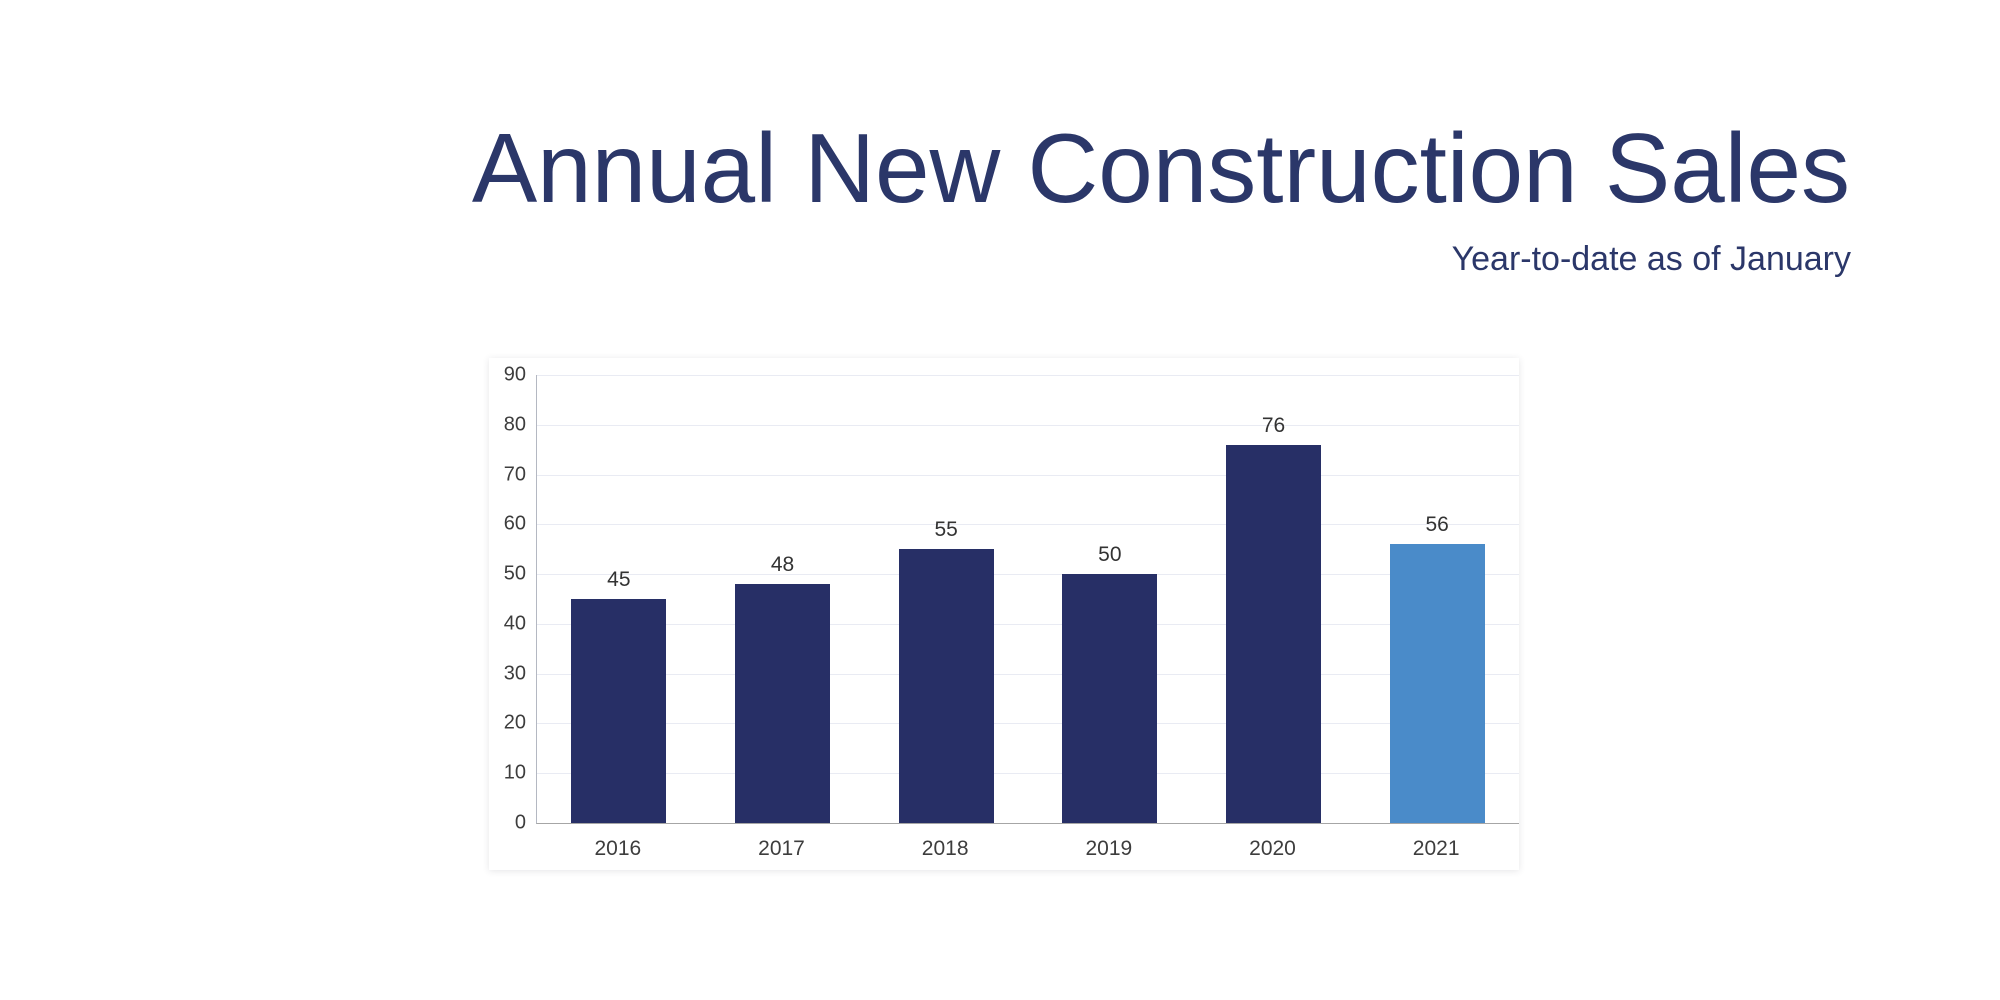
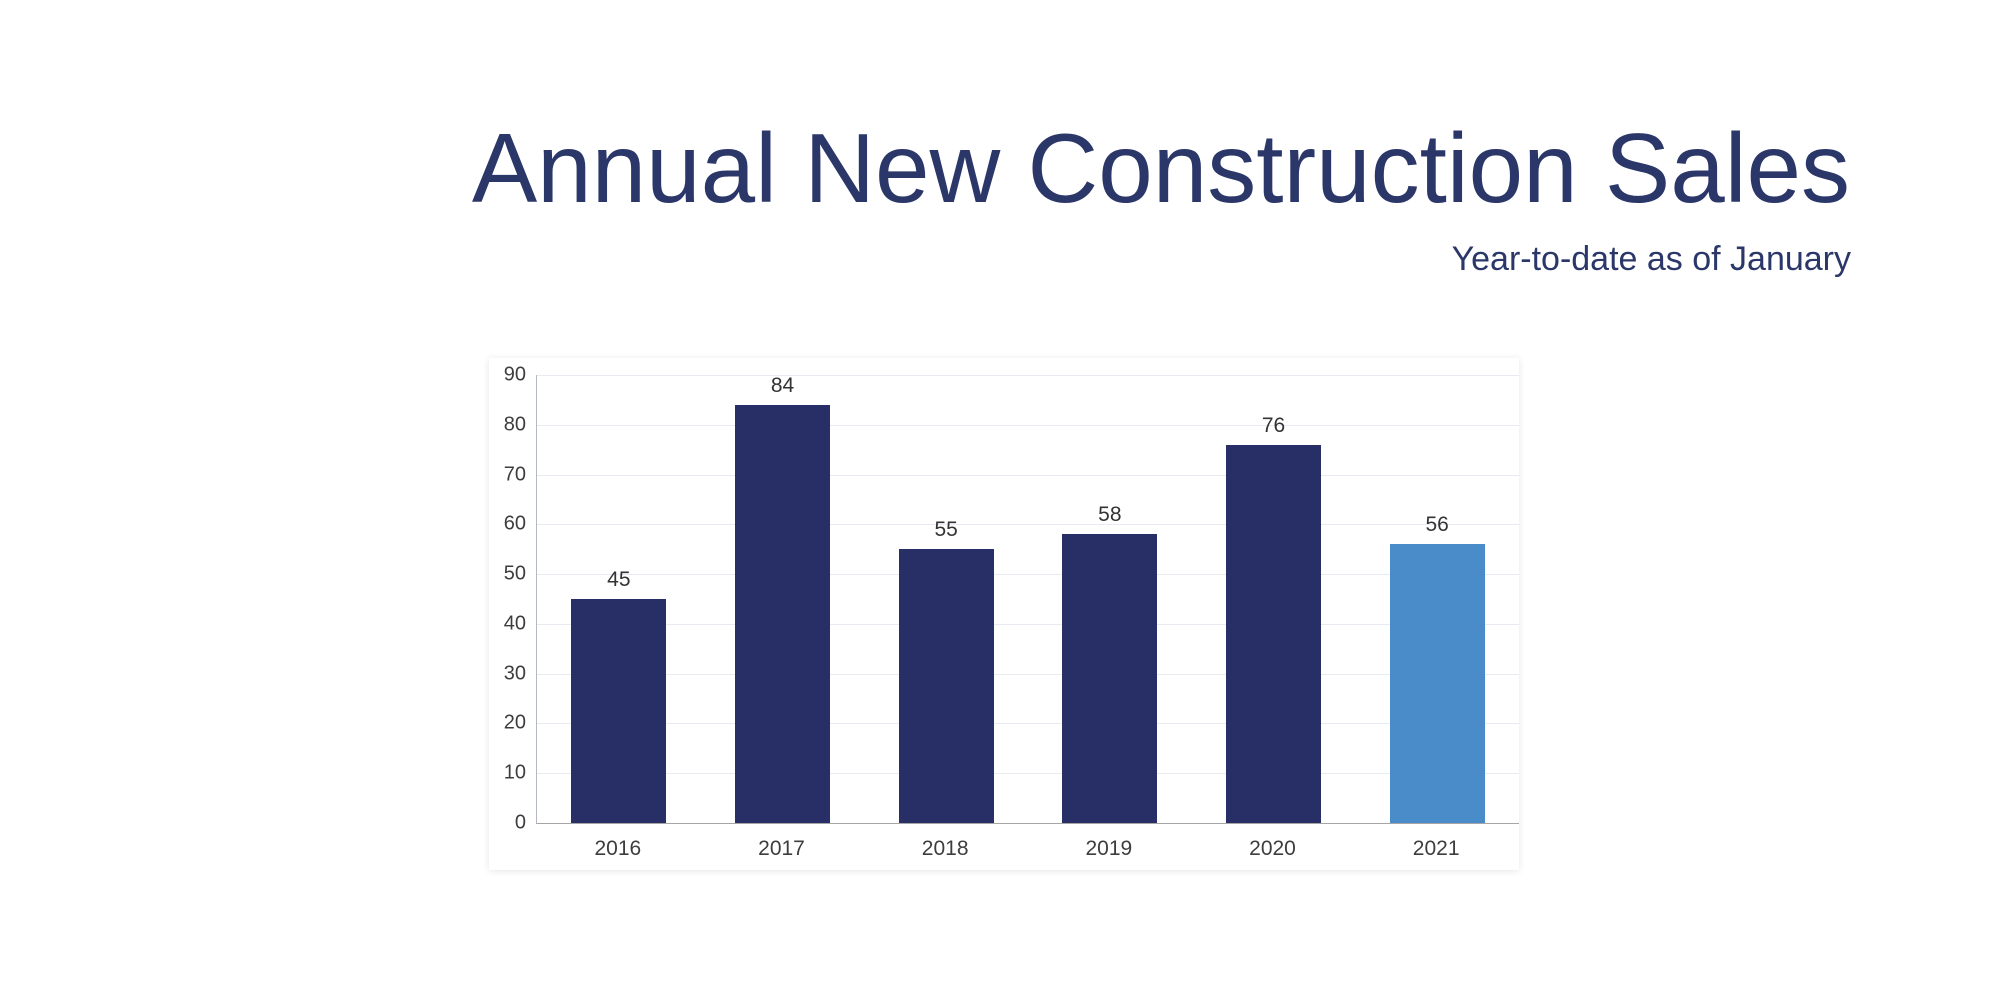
2017: 48 -> 84
2019: 50 -> 58
